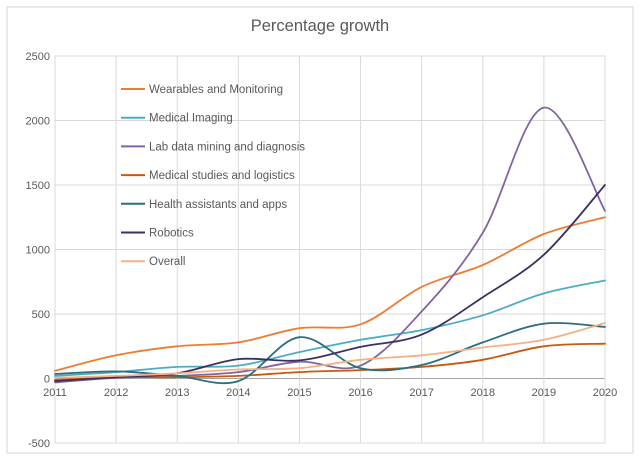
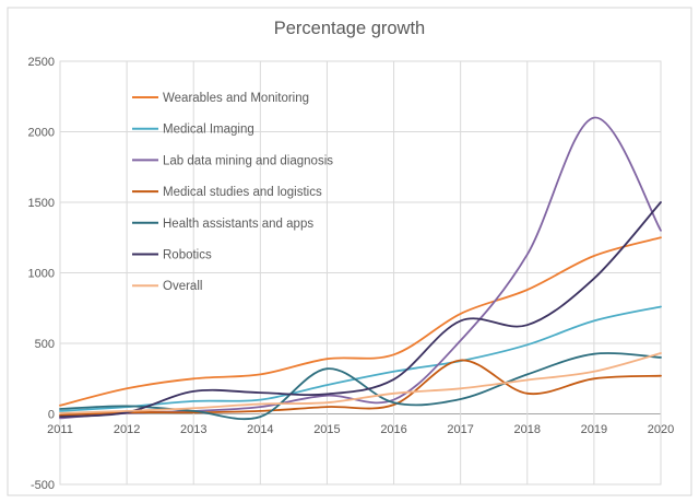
Robotics/2013: 40 -> 160
Medical studies and logistics/2017: 90 -> 380
Robotics/2017: 340 -> 660
